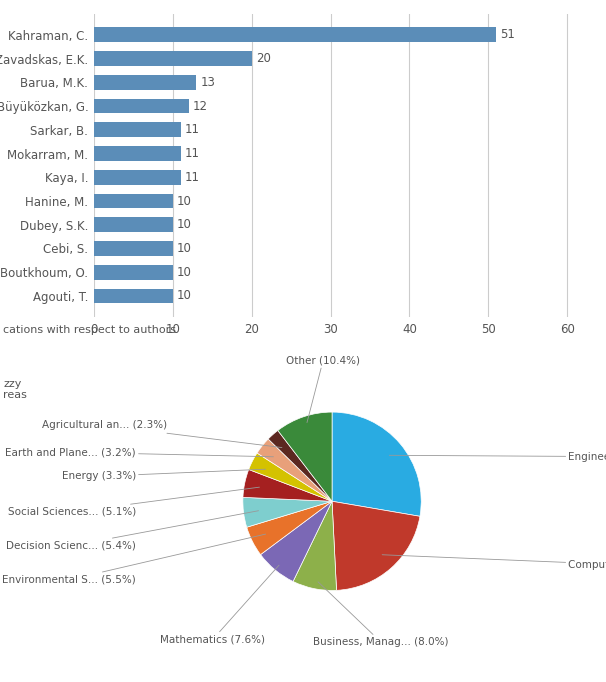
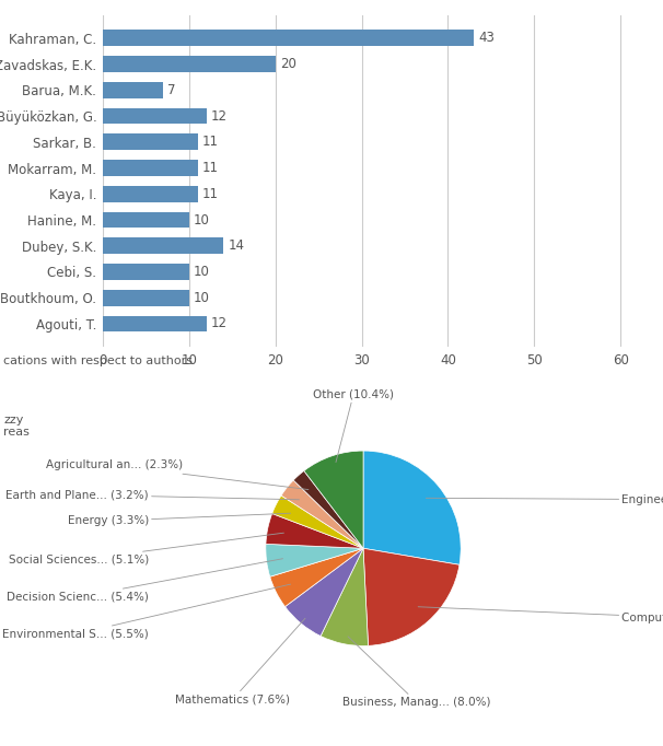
Kahraman, C.: 51 -> 43
Barua, M.K.: 13 -> 7
Dubey, S.K.: 10 -> 14
Agouti, T.: 10 -> 12
